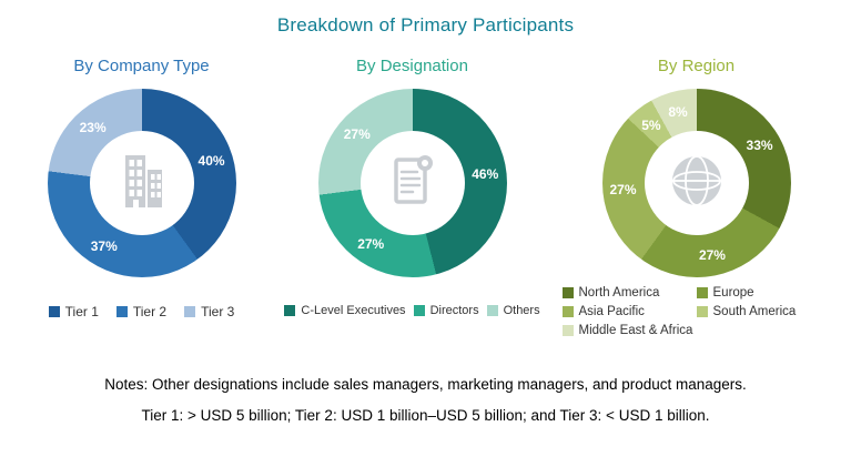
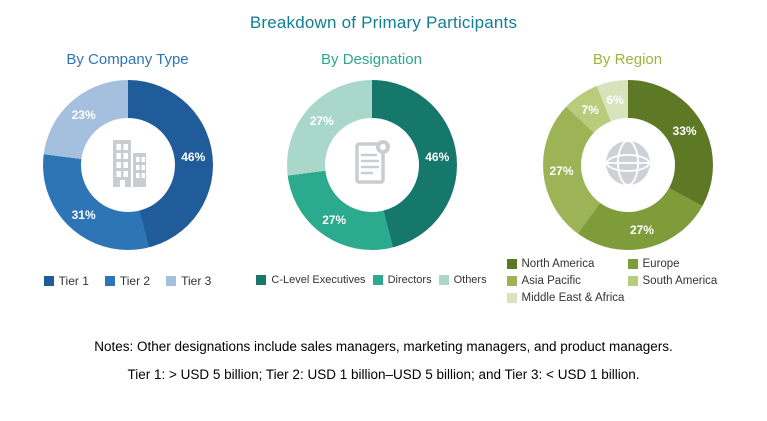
By Company Type/Tier 1: 40% -> 46%
By Company Type/Tier 2: 37% -> 31%
By Region/South America: 5% -> 7%
By Region/Middle East & Africa: 8% -> 6%
